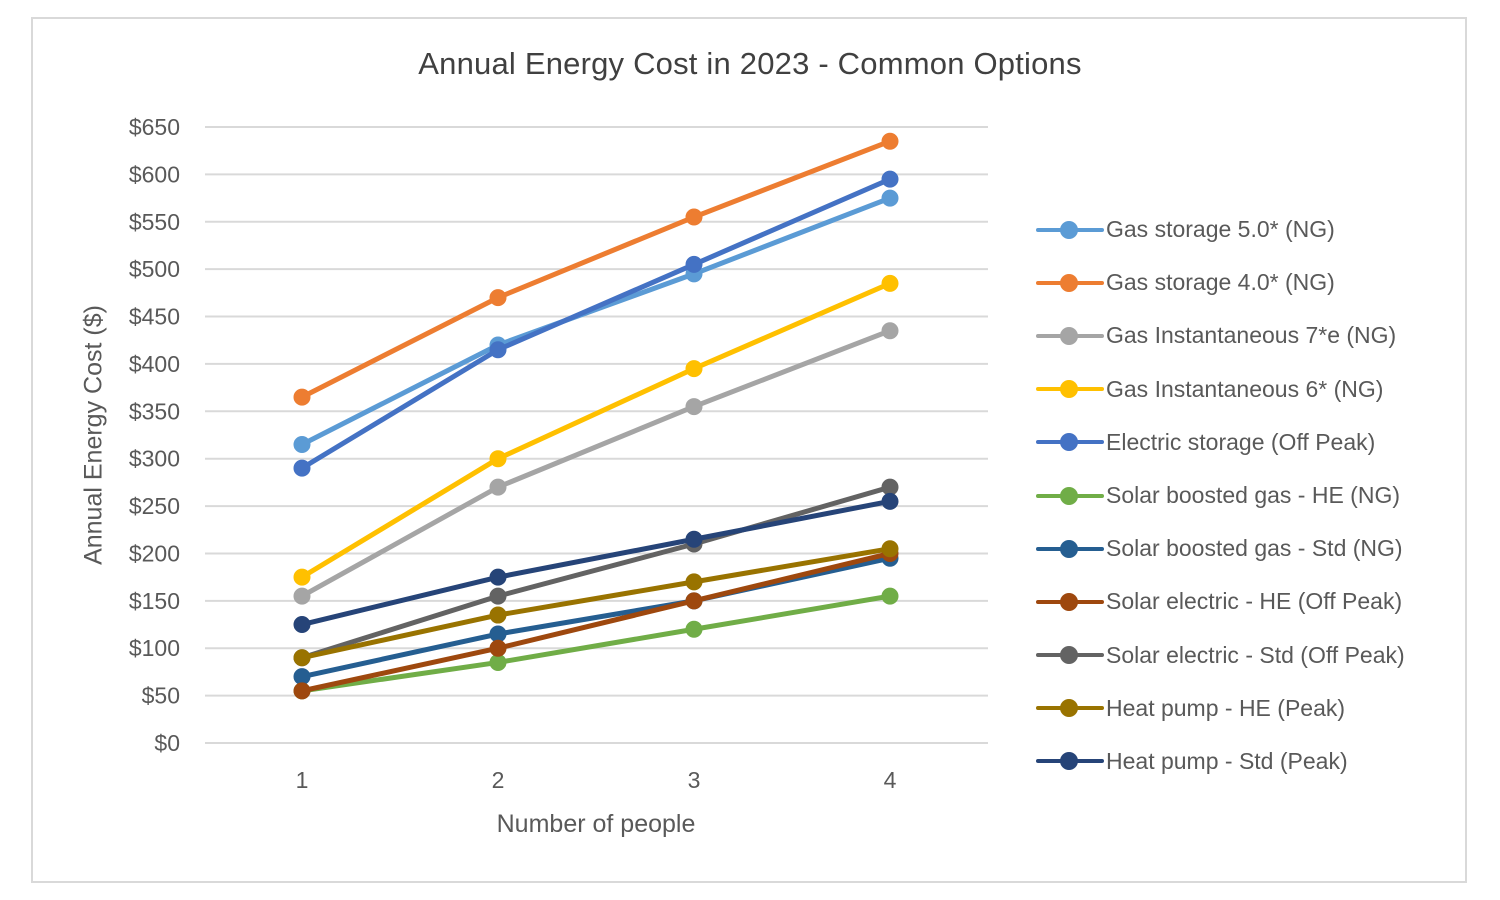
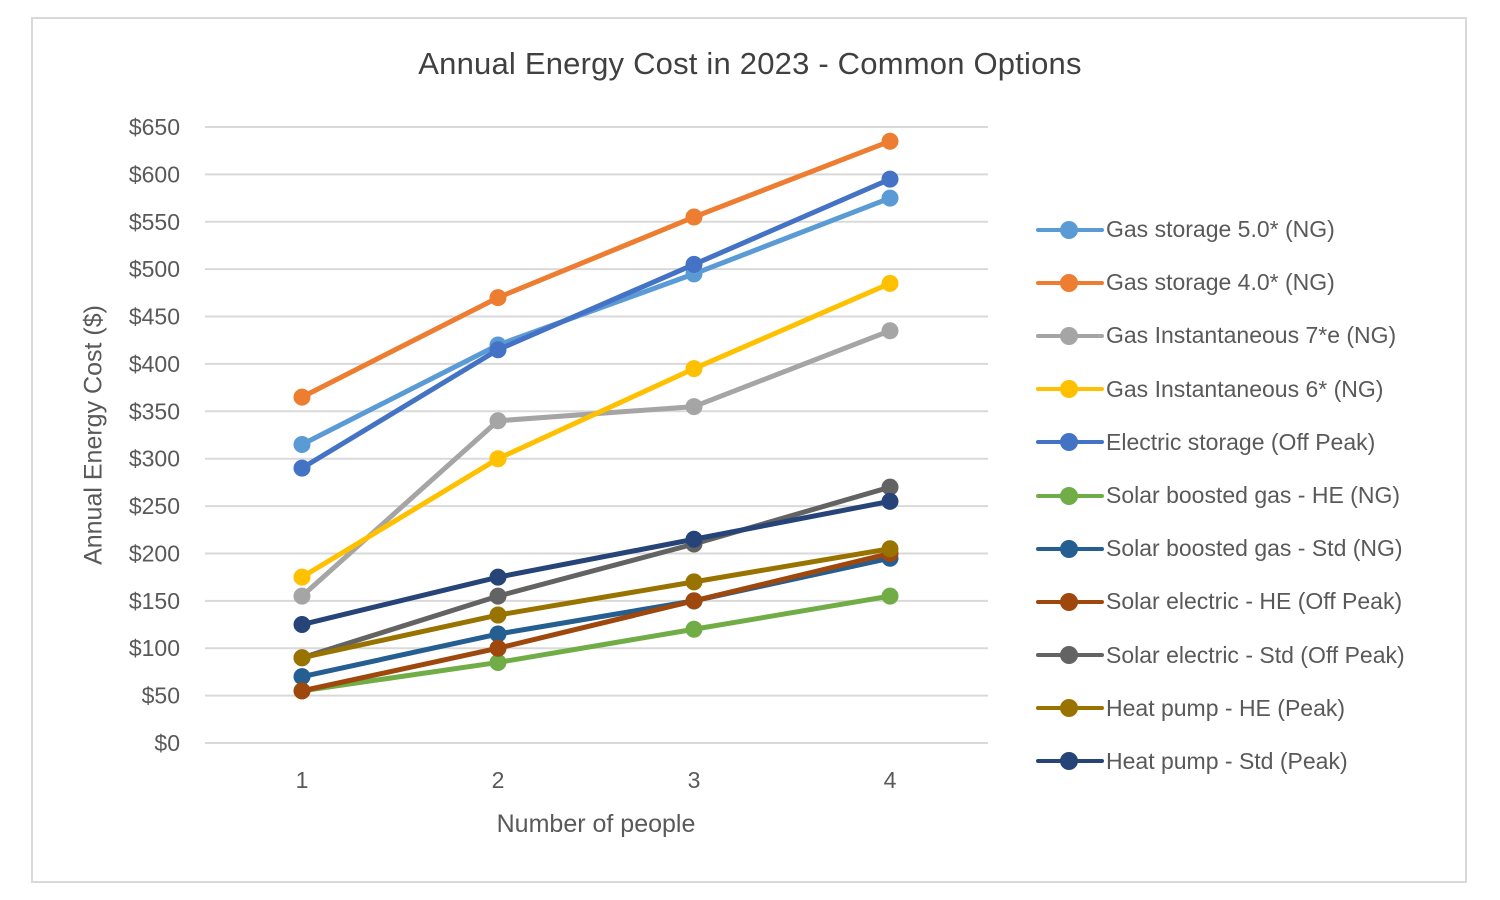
Gas Instantaneous 7*e (NG)/2: $270 -> $340
